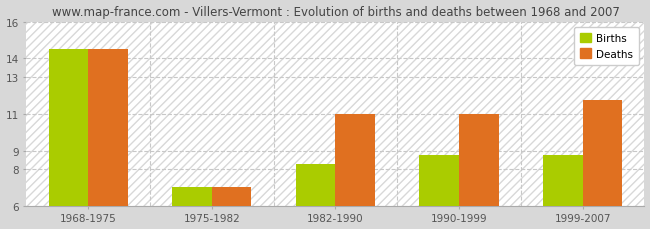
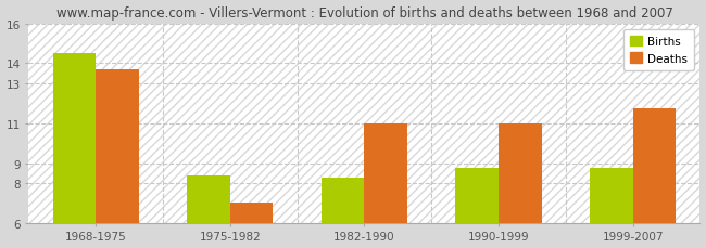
Deaths/1968-1975: 14.5 -> 13.7
Births/1975-1982: 7.0 -> 8.4
